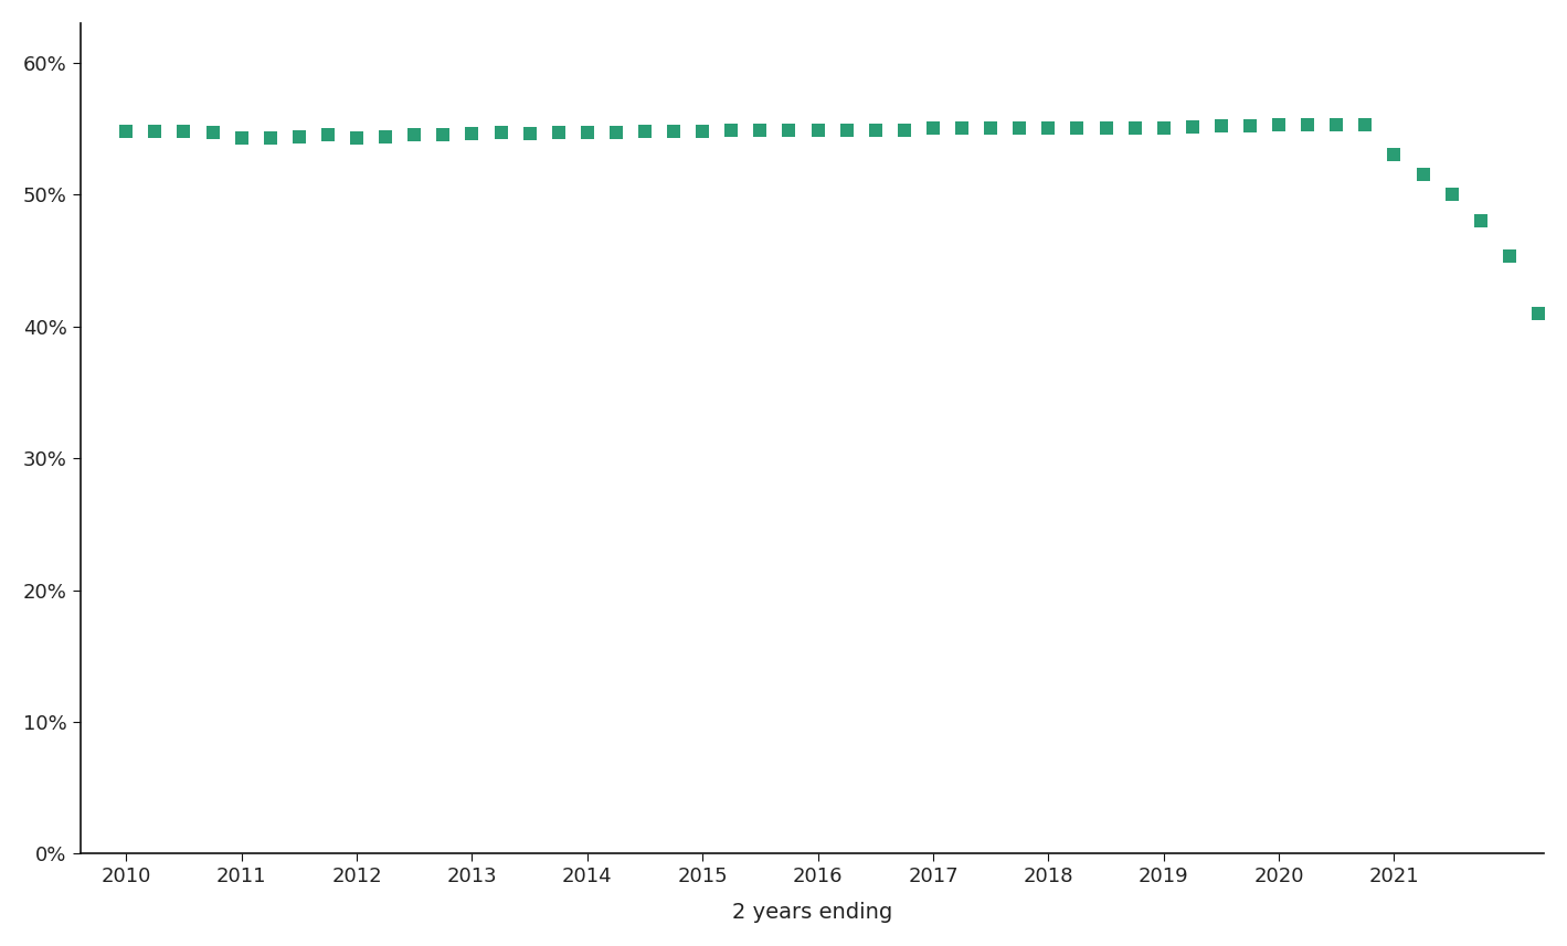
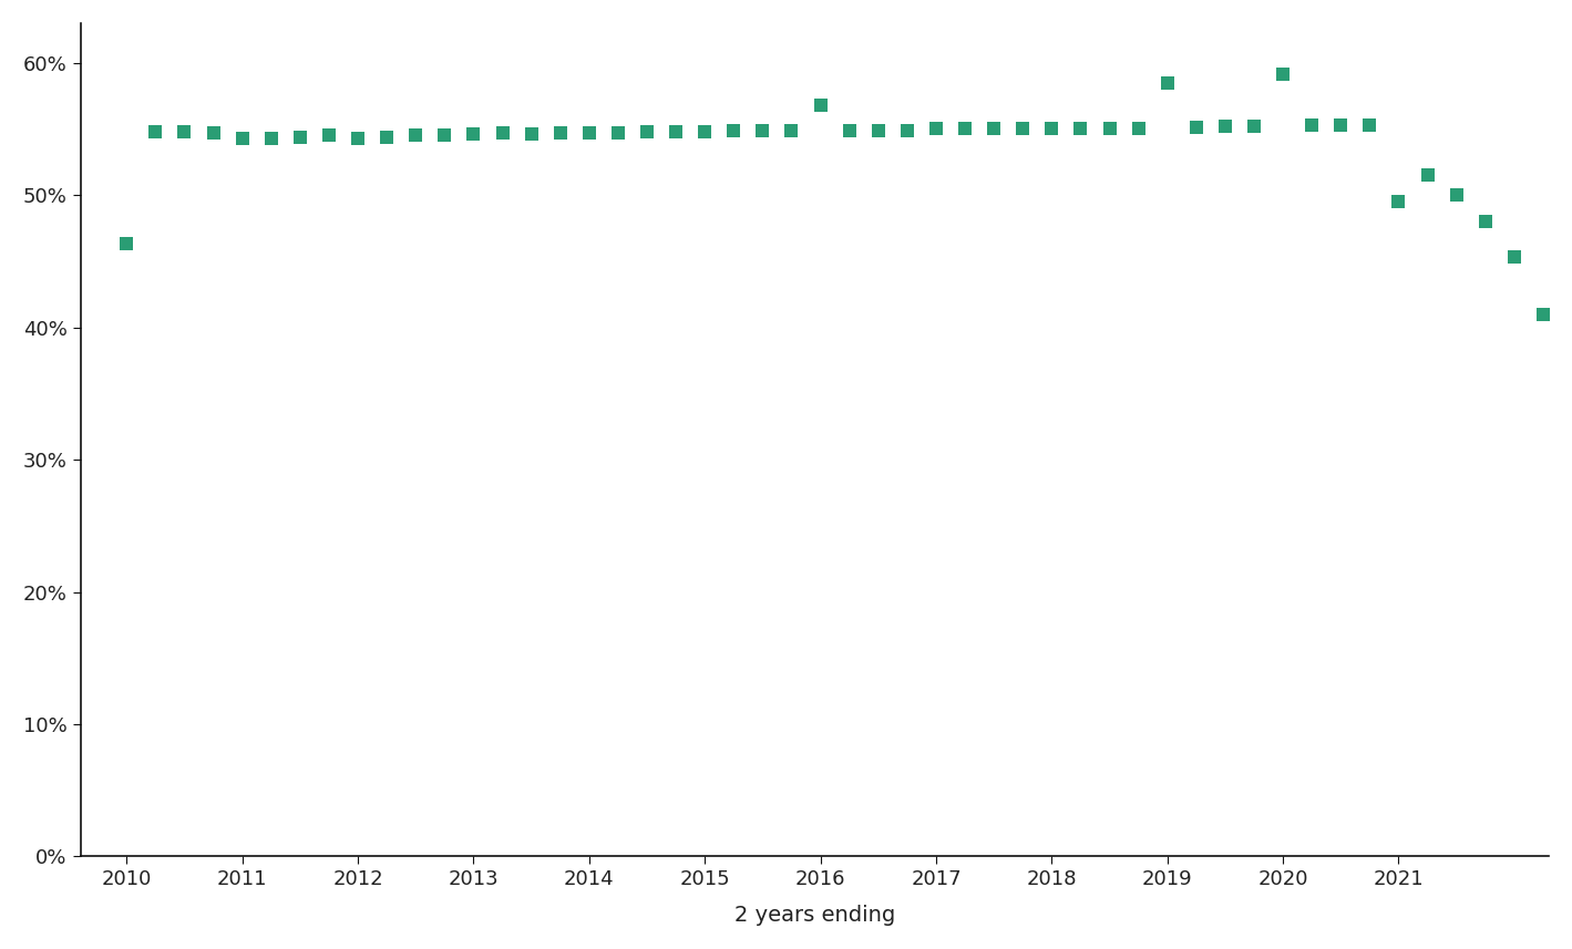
2010: 54.8% -> 46.3%
2016: 54.9% -> 56.8%
2019: 55.0% -> 58.5%
2020: 55.3% -> 59.1%
2021: 53.0% -> 49.5%
